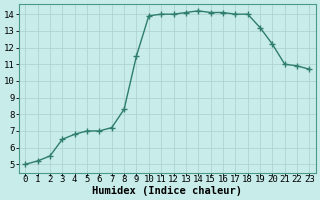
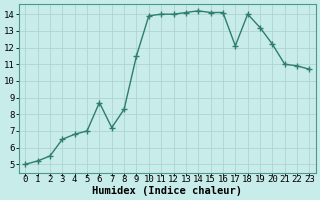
6: 7.0 -> 8.7
17: 14.0 -> 12.1
